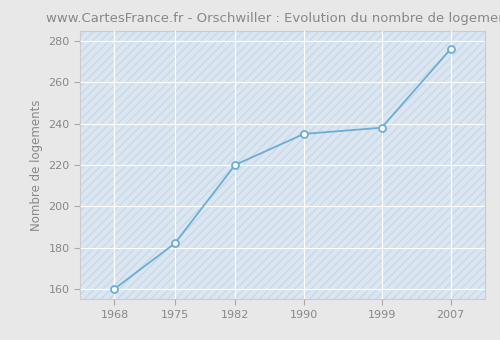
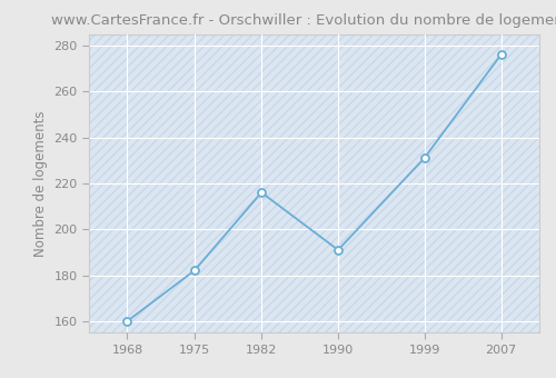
1982: 220 -> 216
1990: 235 -> 191
1999: 238 -> 231
